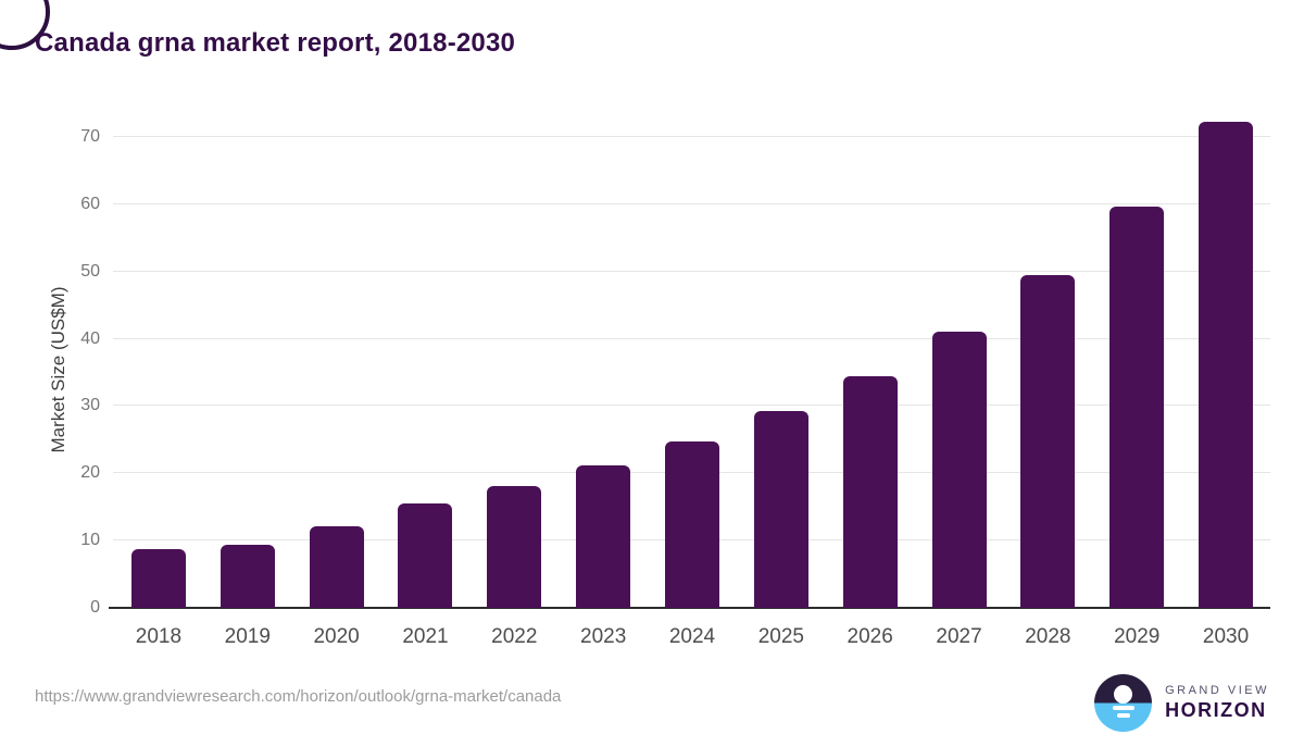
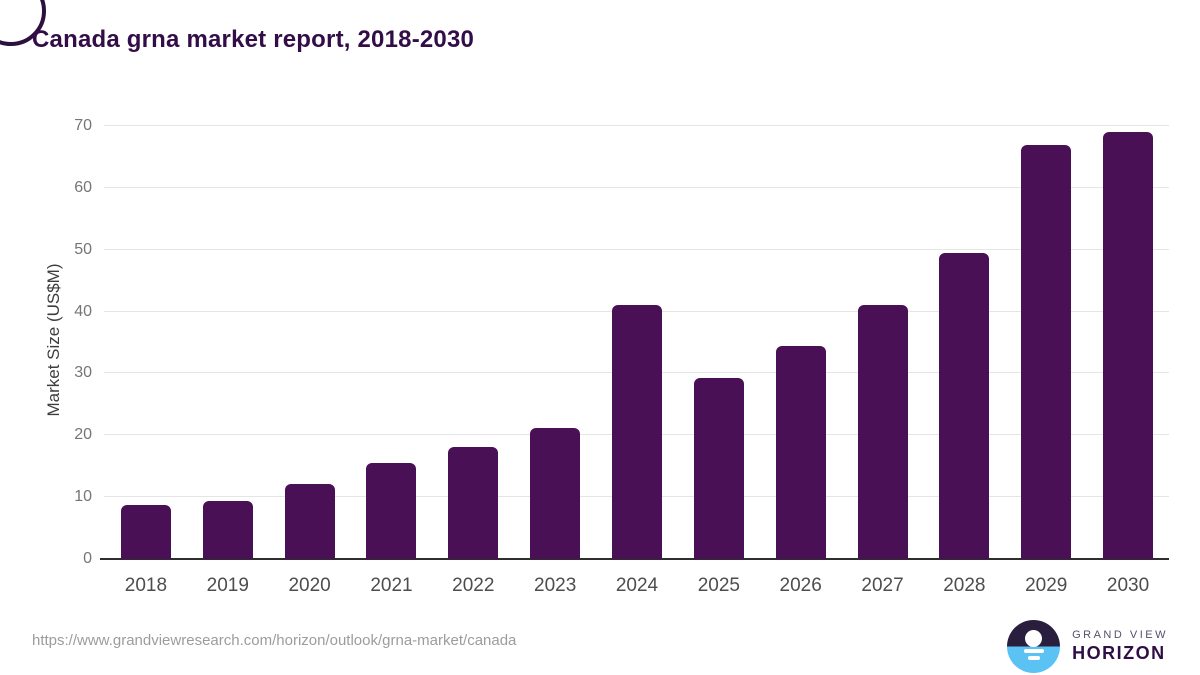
2024: 25 -> 41
2029: 60 -> 67
2030: 72 -> 69
